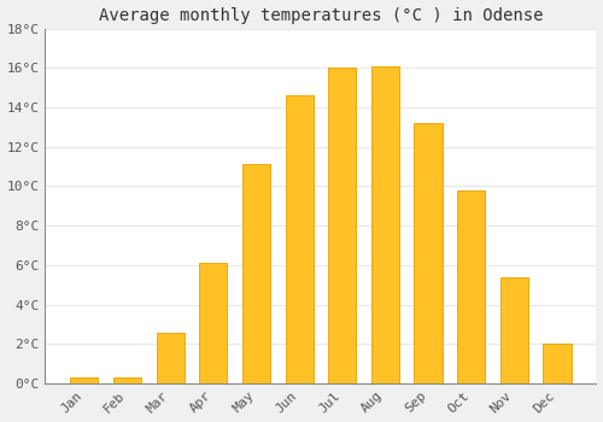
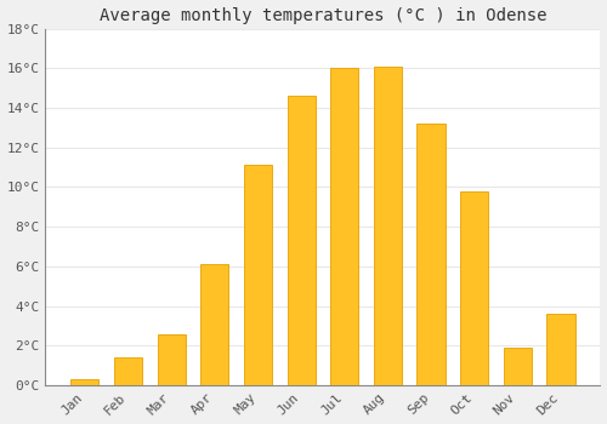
Feb: 0.3°C -> 1.4°C
Nov: 5.4°C -> 1.9°C
Dec: 2.0°C -> 3.6°C
